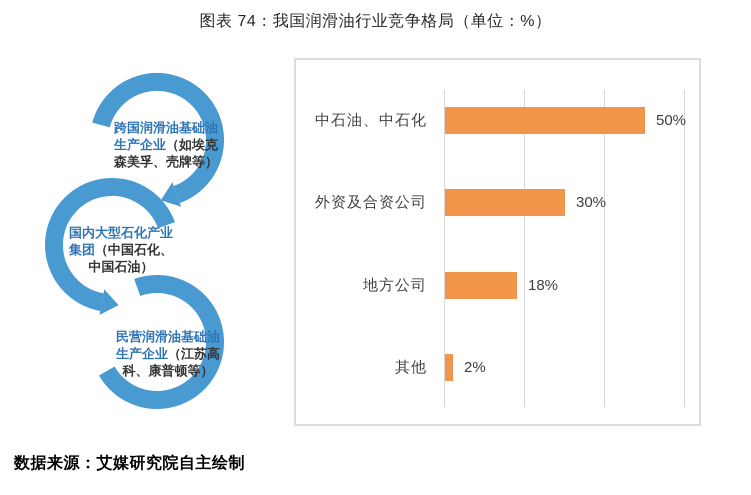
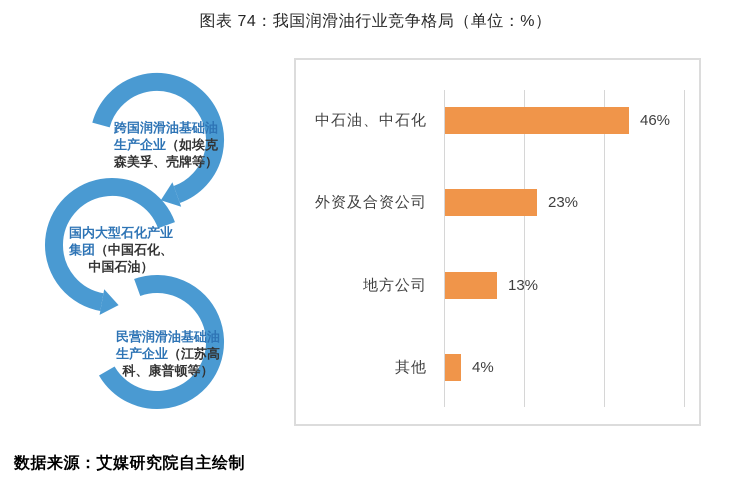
中石油、中石化: 50% -> 46%
外资及合资公司: 30% -> 23%
地方公司: 18% -> 13%
其他: 2% -> 4%
